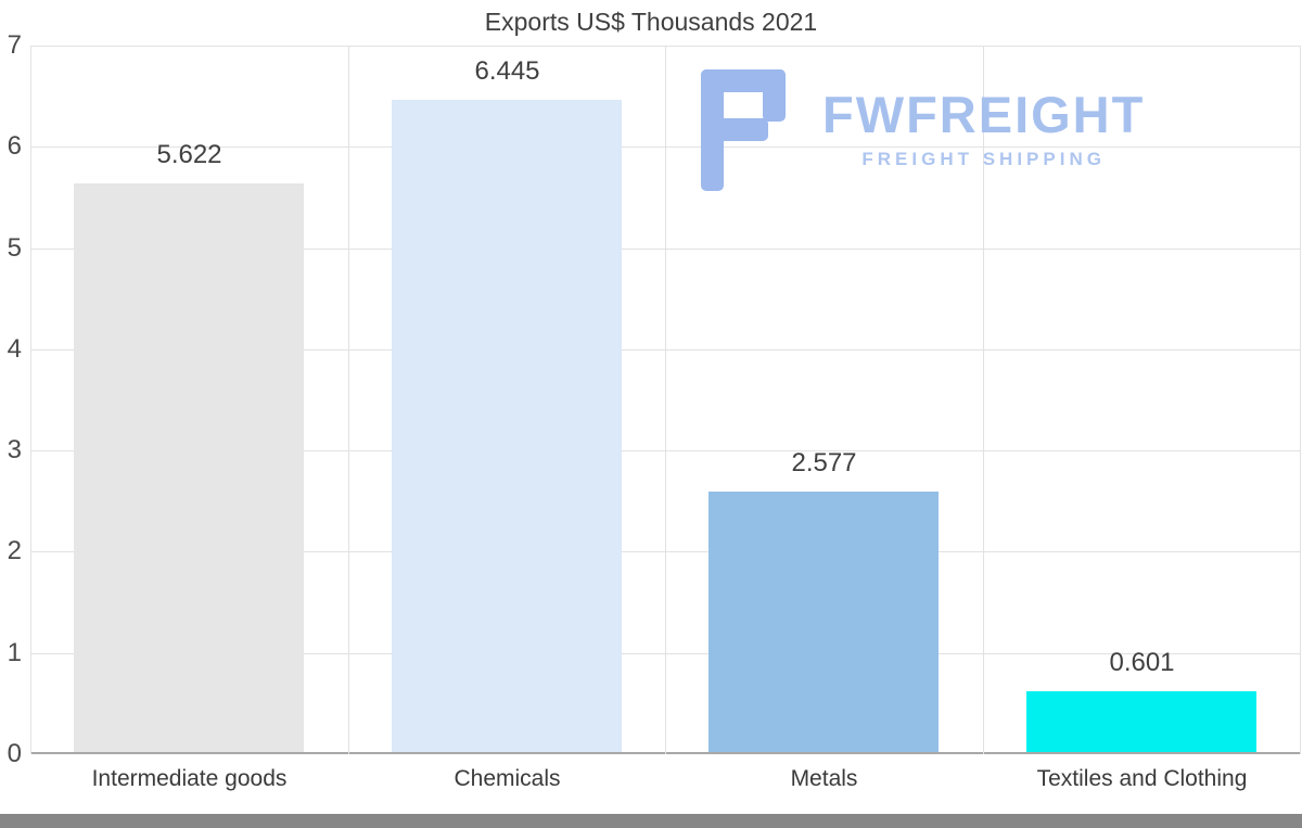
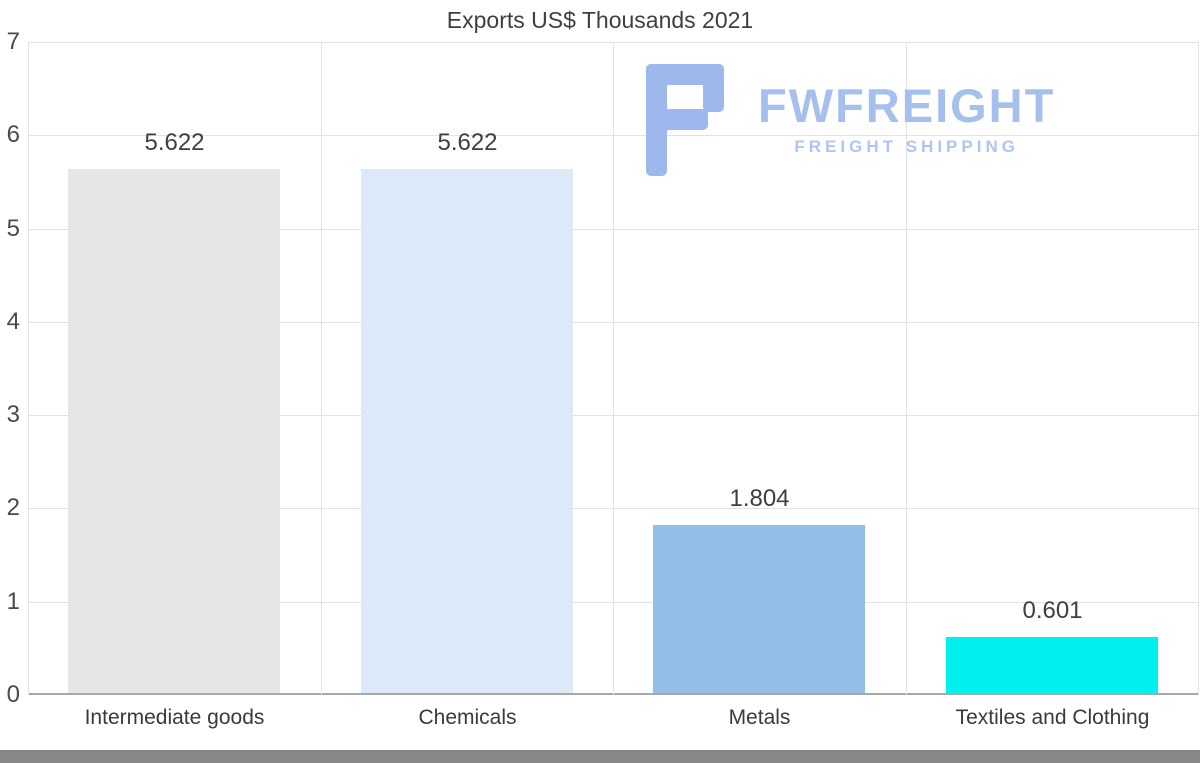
Chemicals: 6.445 -> 5.622
Metals: 2.577 -> 1.804
